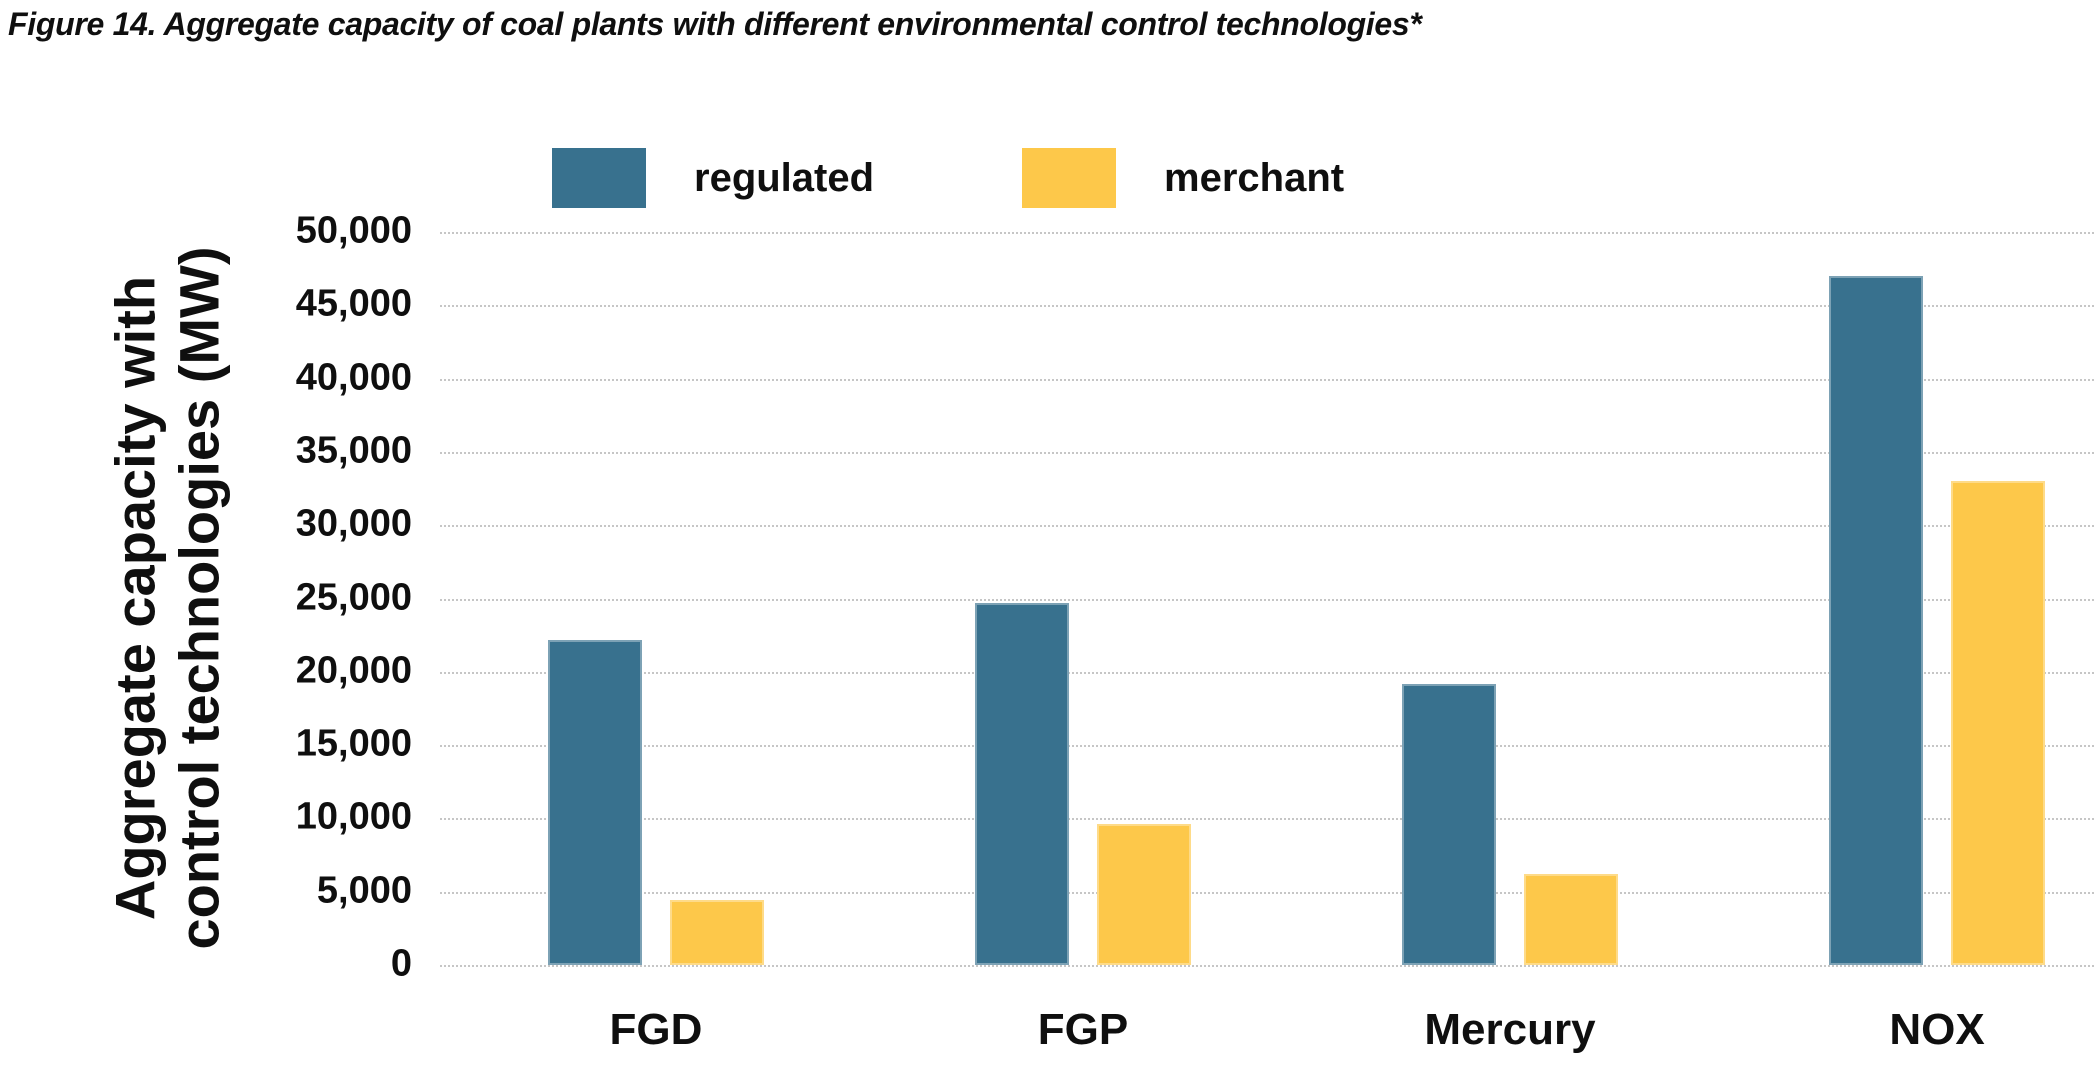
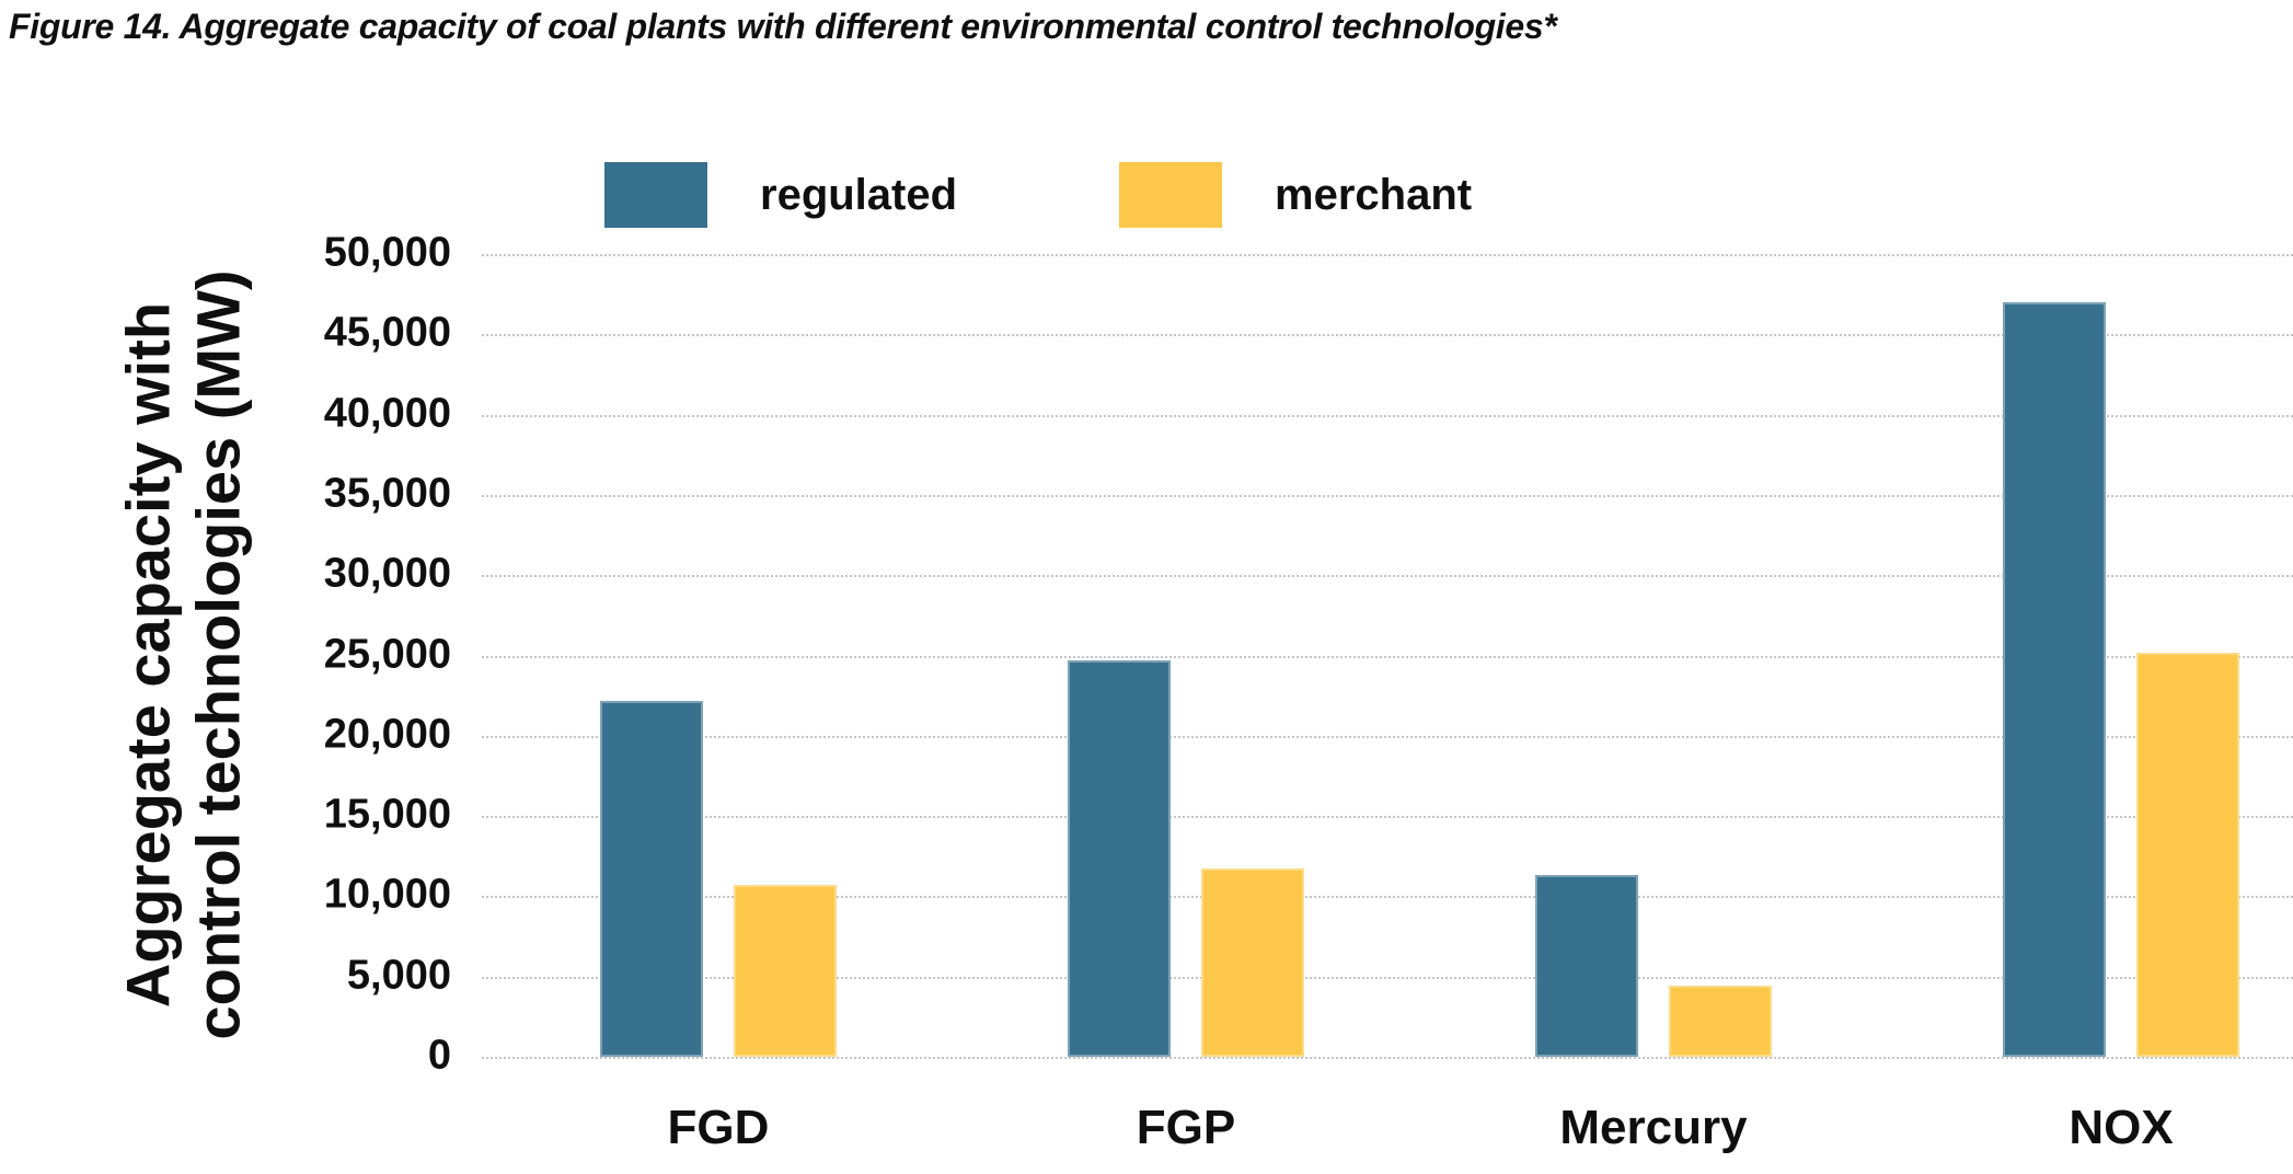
merchant/FGD: 4400 -> 10700
merchant/FGP: 9600 -> 11700
regulated/Mercury: 19200 -> 11300
merchant/Mercury: 6200 -> 4400
merchant/NOX: 33000 -> 25200
